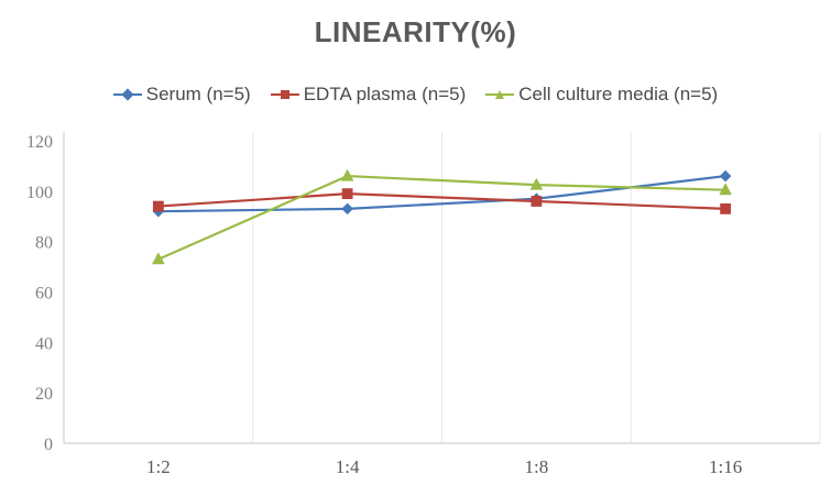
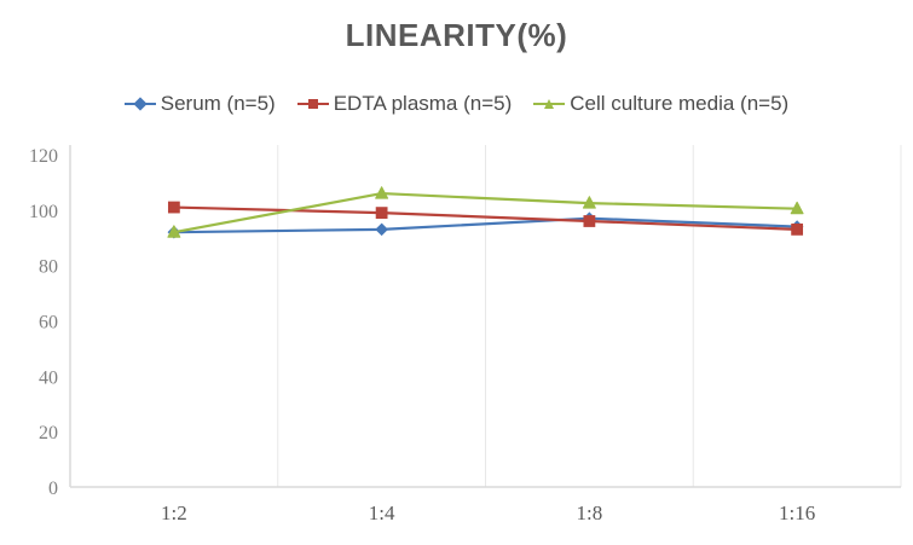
EDTA plasma (n=5)/1:2: 94 -> 101
Cell culture media (n=5)/1:2: 73 -> 92
Serum (n=5)/1:16: 106 -> 94
